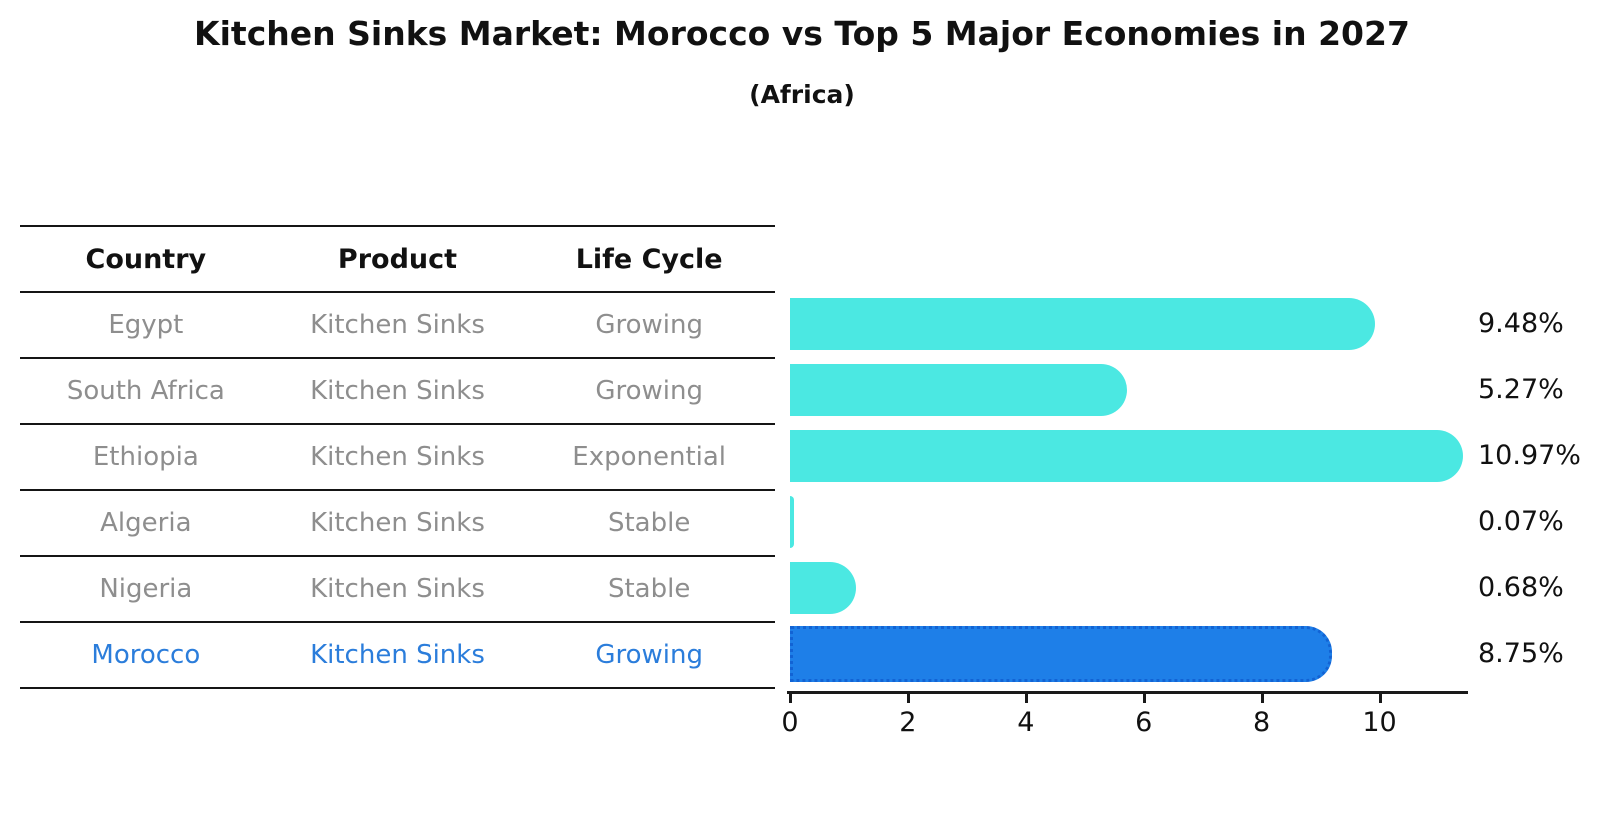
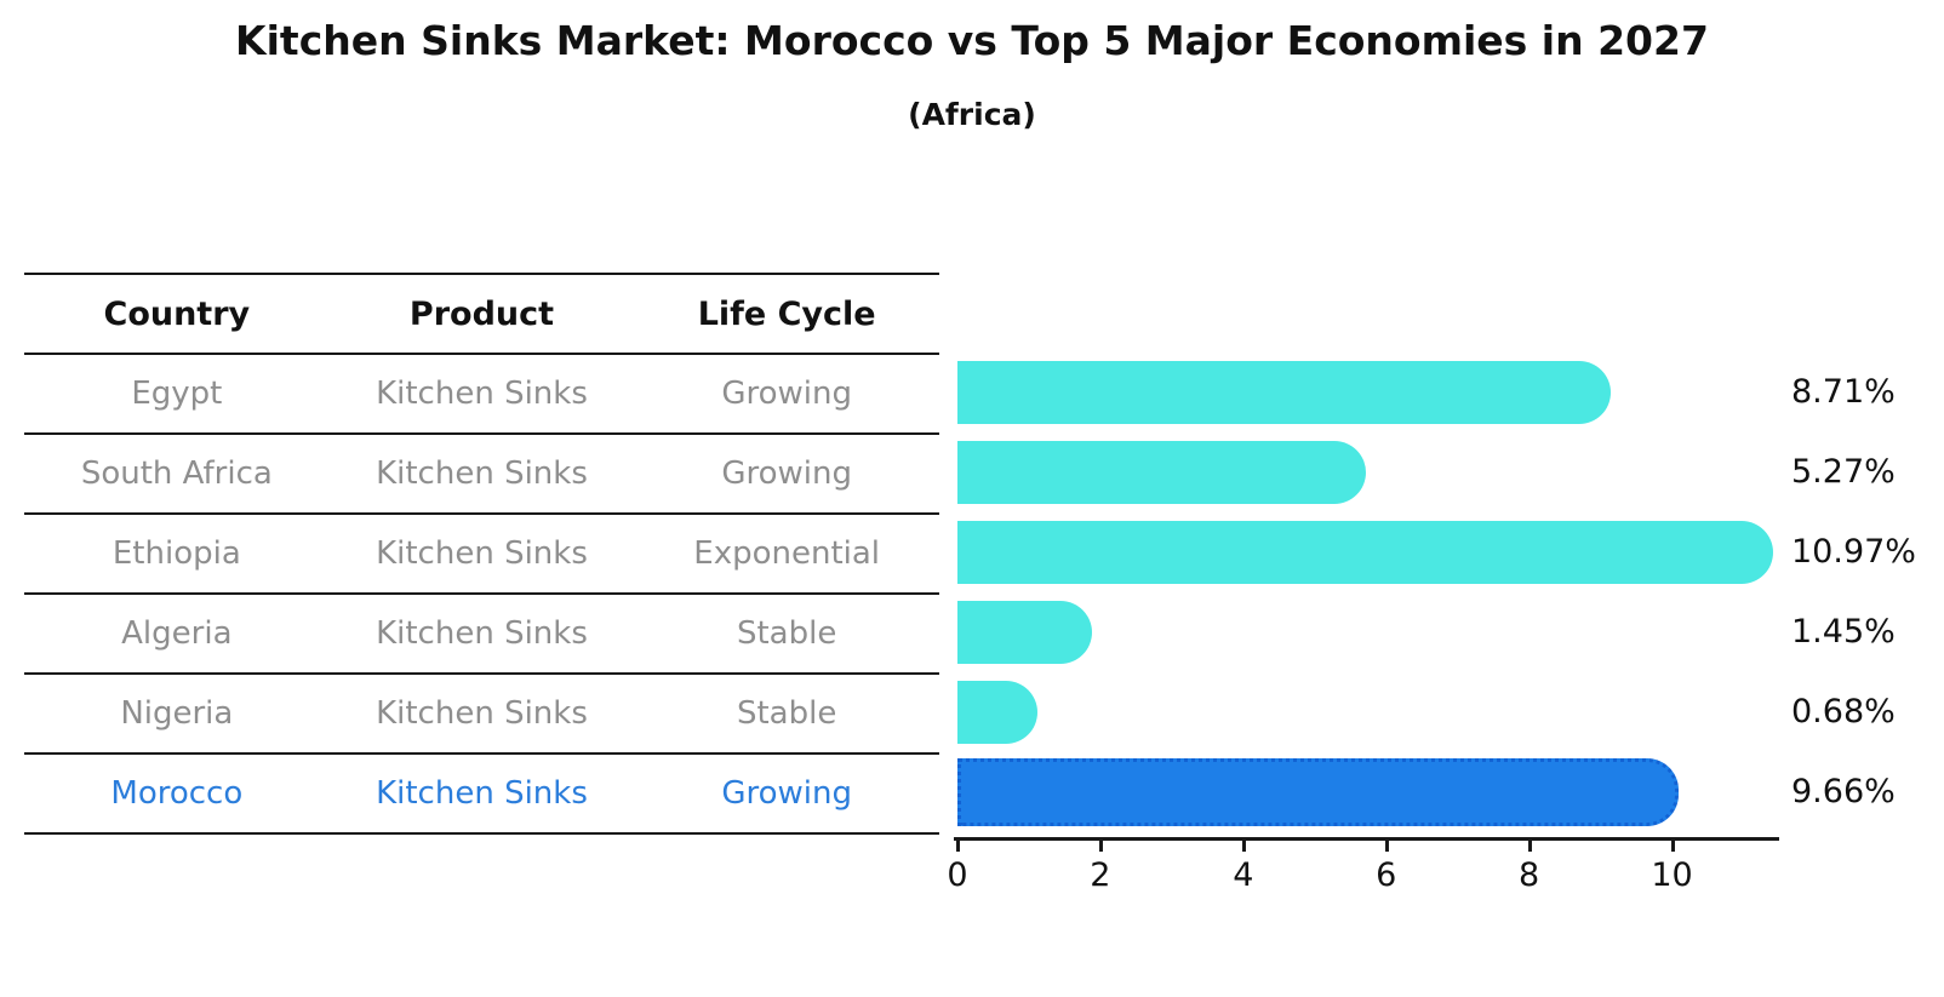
Egypt: 9.48% -> 8.71%
Algeria: 0.07% -> 1.45%
Morocco: 8.75% -> 9.66%
